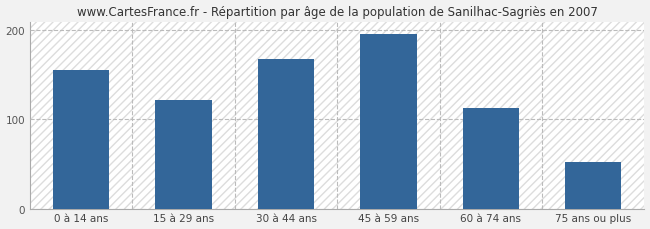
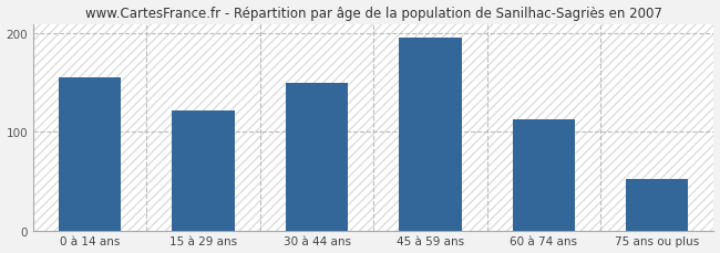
30 à 44 ans: 168 -> 150
